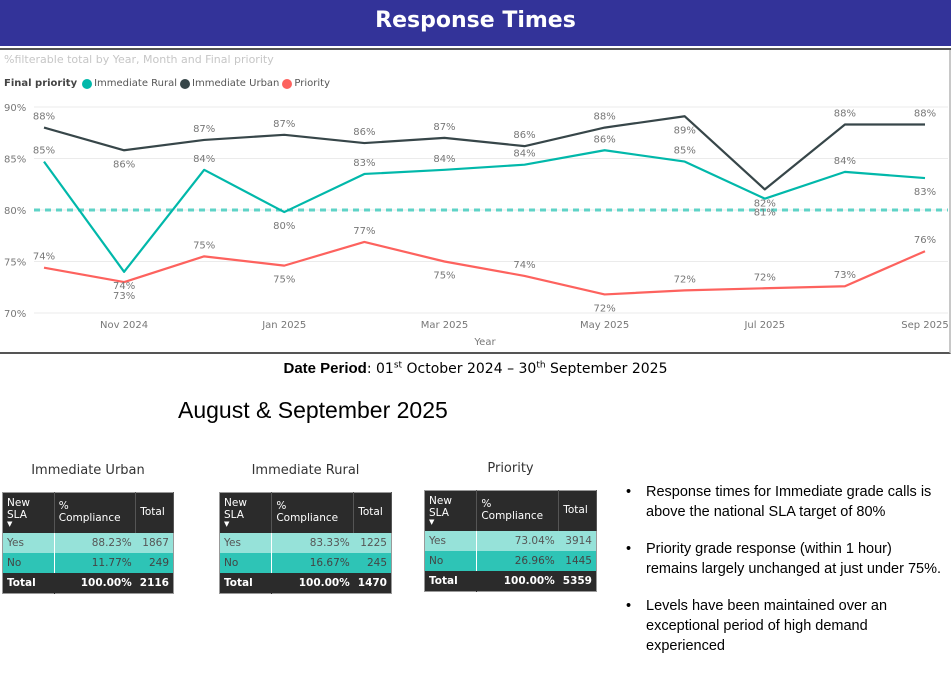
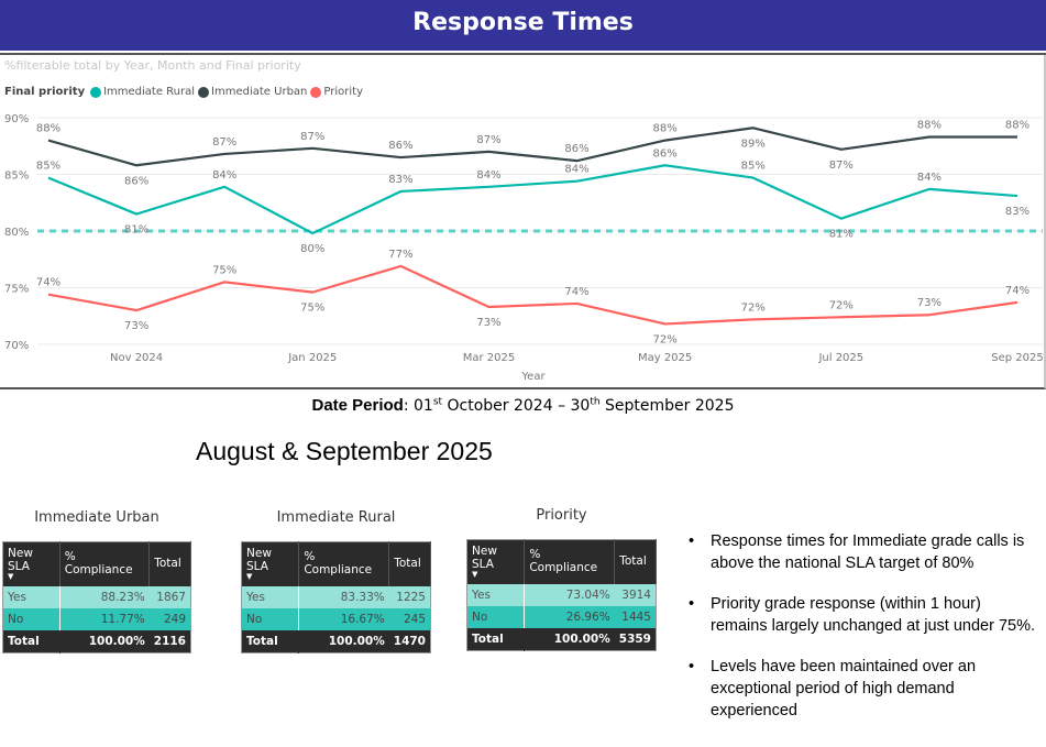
Immediate Rural/Nov 2024: 74% -> 81%
Priority/Mar 2025: 75% -> 73%
Immediate Urban/Jul 2025: 82% -> 87%
Priority/Sep 2025: 76% -> 74%
